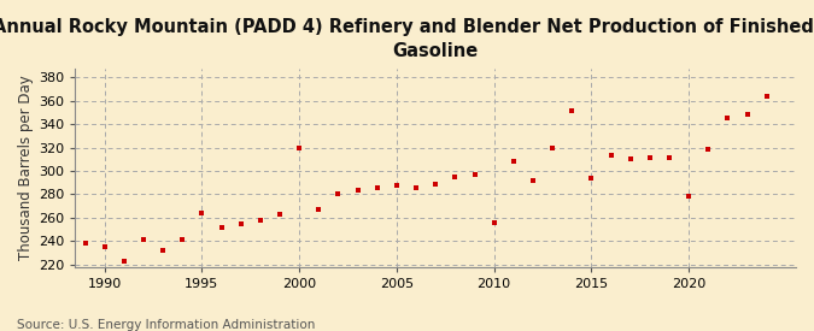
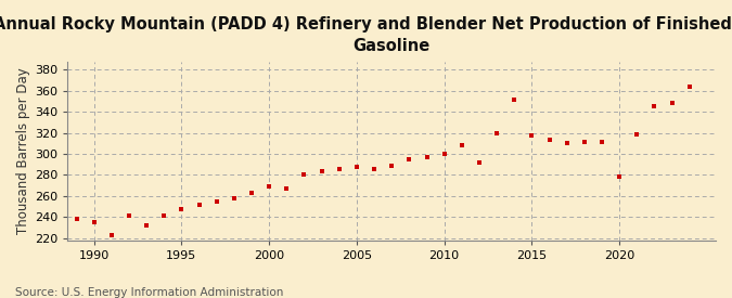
1995: 264 -> 248
2000: 320 -> 269
2010: 256 -> 300
2015: 294 -> 318
